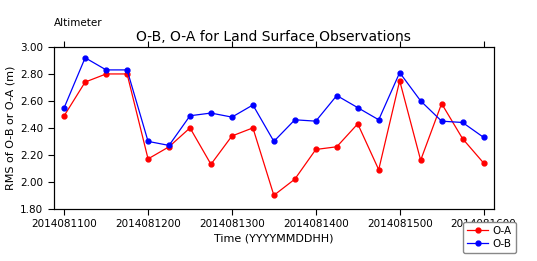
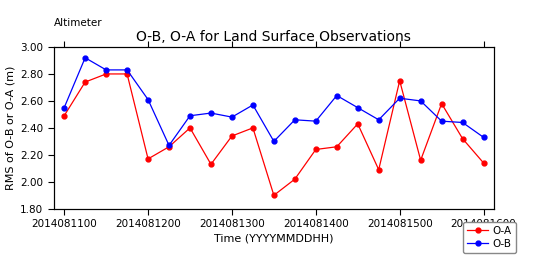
O-B/2014081200: 2.30 -> 2.61
O-B/2014081500: 2.81 -> 2.62
